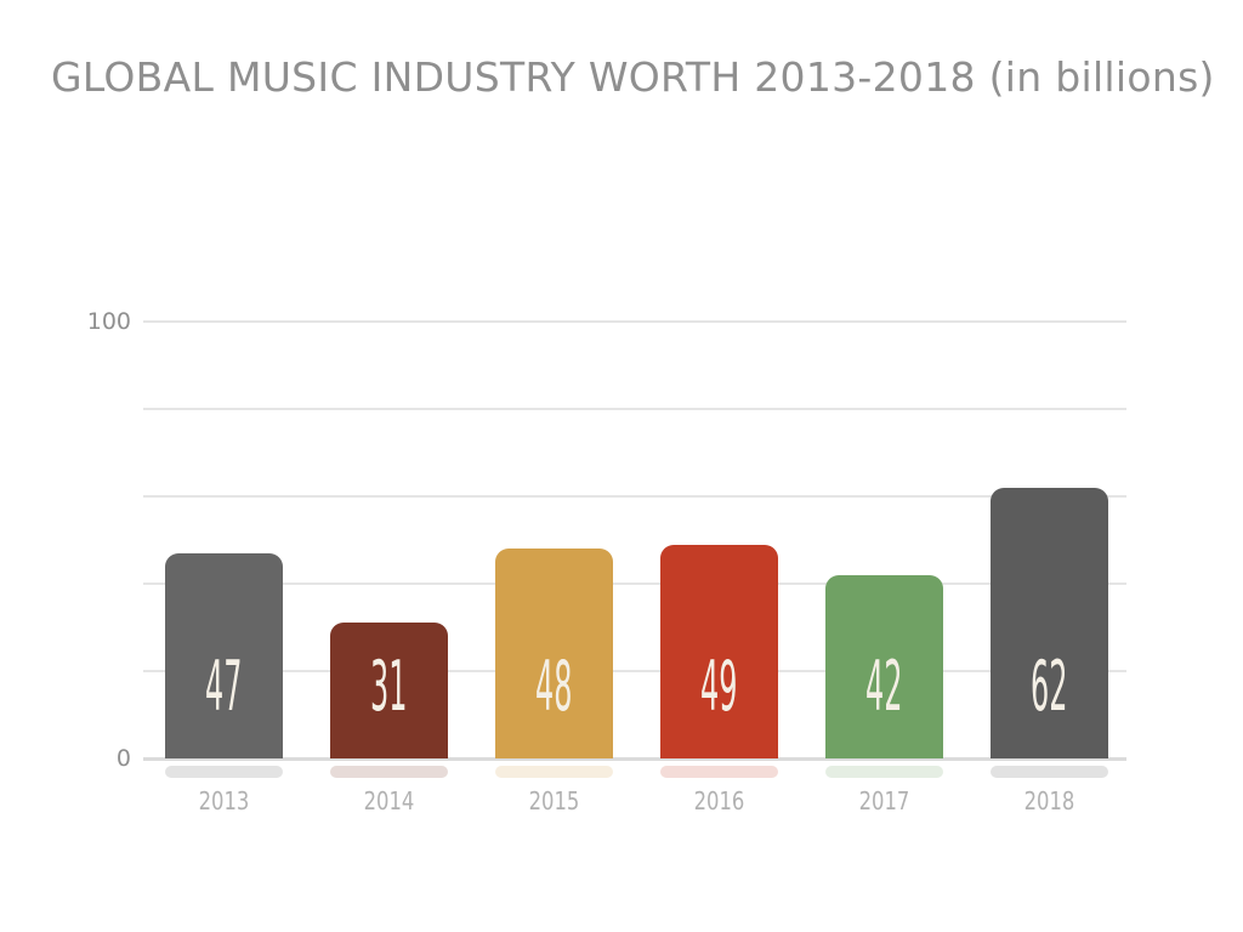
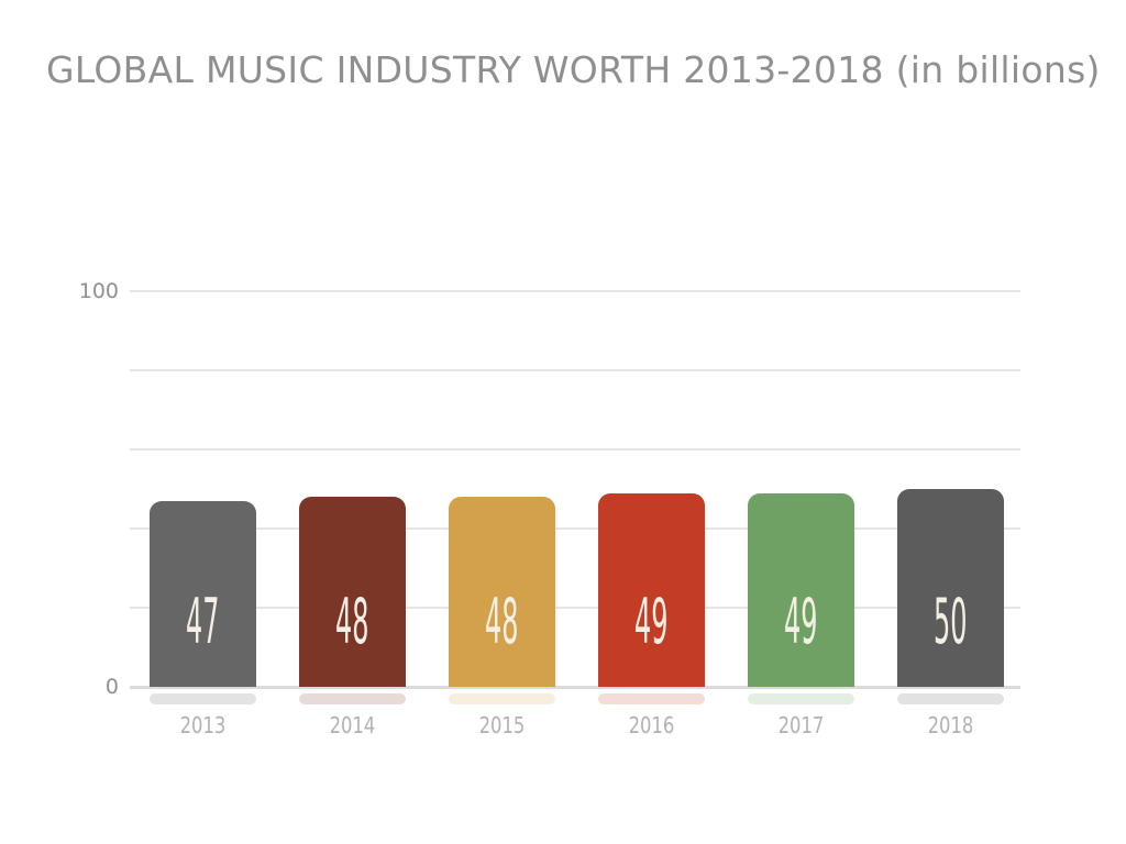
2014: 31 -> 48
2017: 42 -> 49
2018: 62 -> 50
